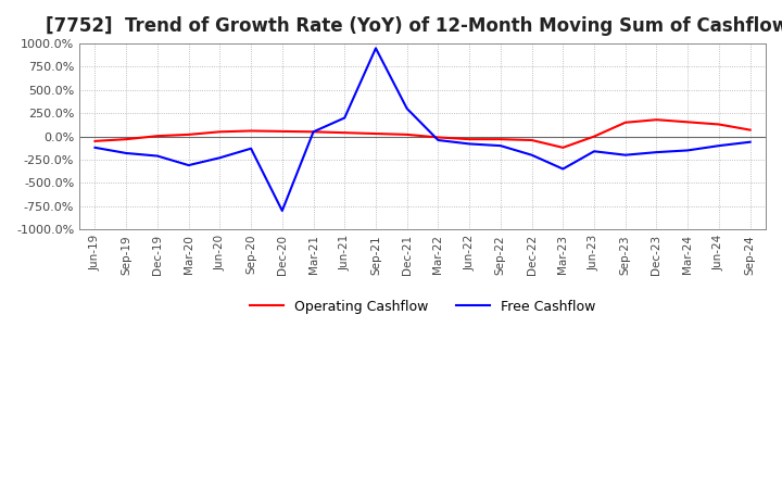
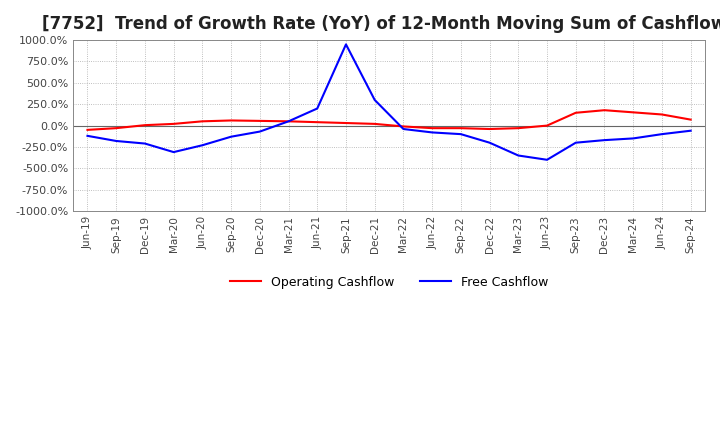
Free Cashflow/Dec-20: -800% -> -70%
Operating Cashflow/Mar-23: -120% -> -30%
Free Cashflow/Jun-23: -160% -> -400%
